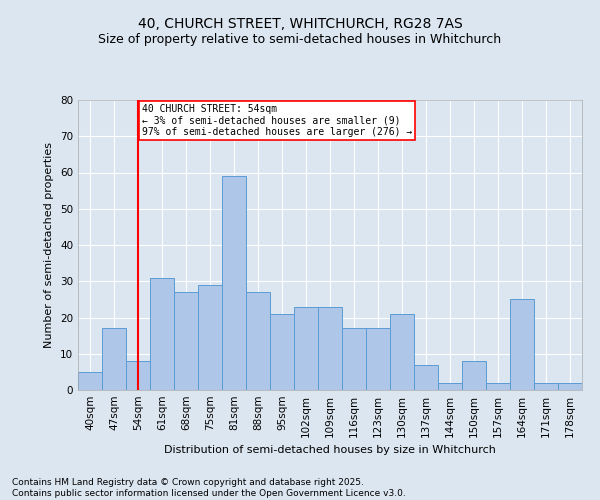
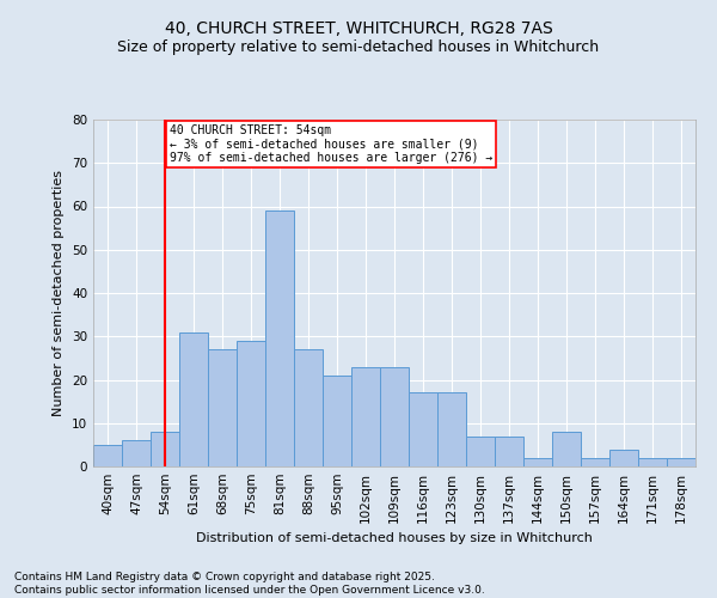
47sqm: 17 -> 6
130sqm: 21 -> 7
164sqm: 25 -> 4
